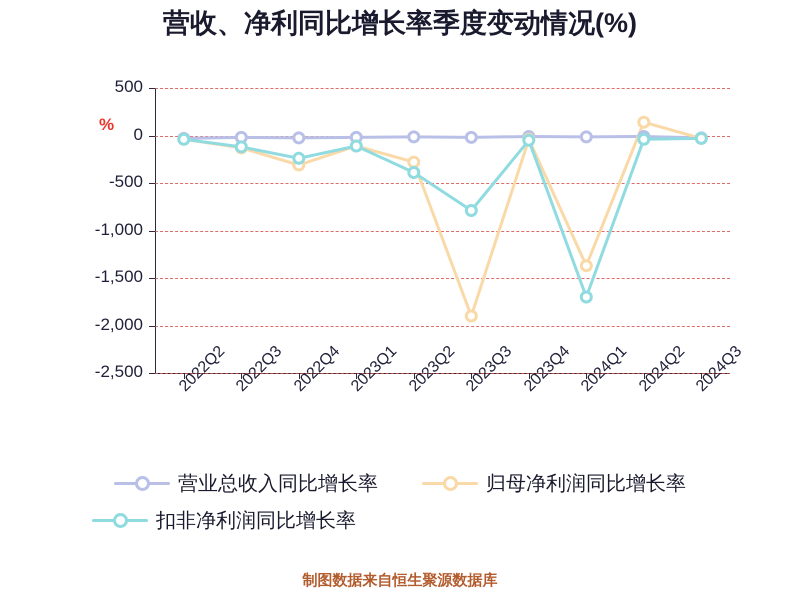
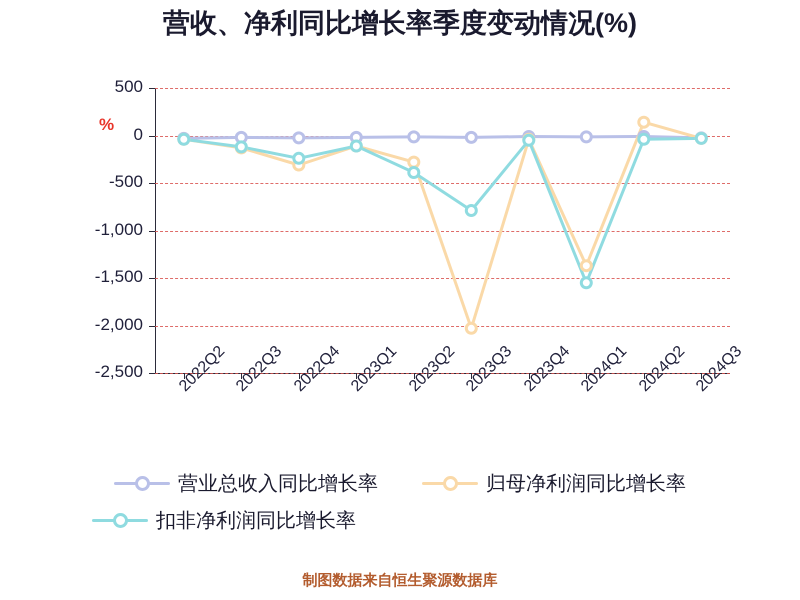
归母净利润同比增长率/2023Q3: -1900 -> -2000
扣非净利润同比增长率/2024Q1: -1700 -> -1600
